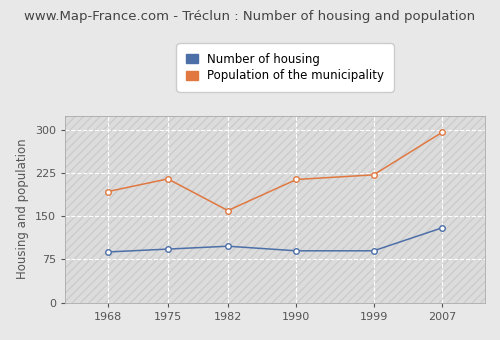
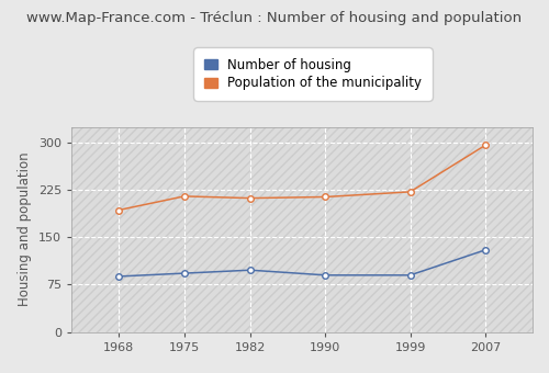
Population of the municipality/1982: 160 -> 212
